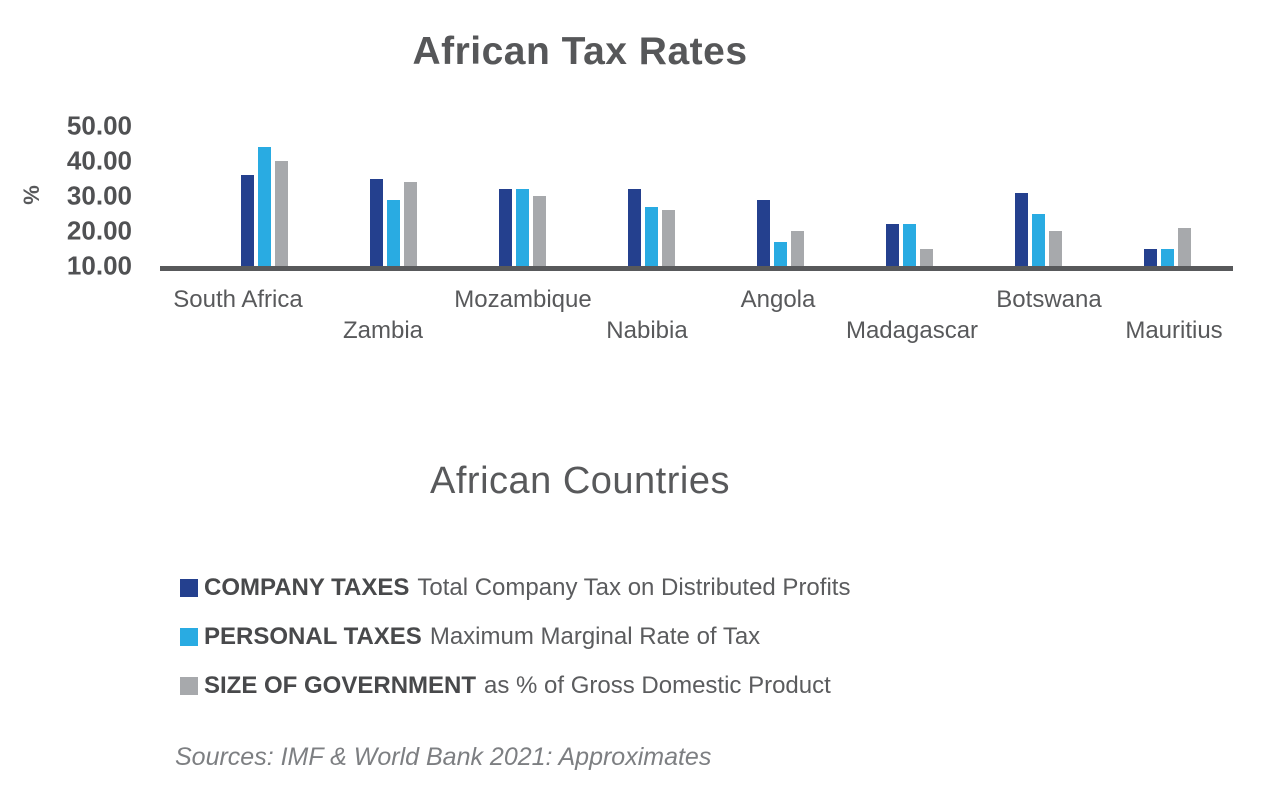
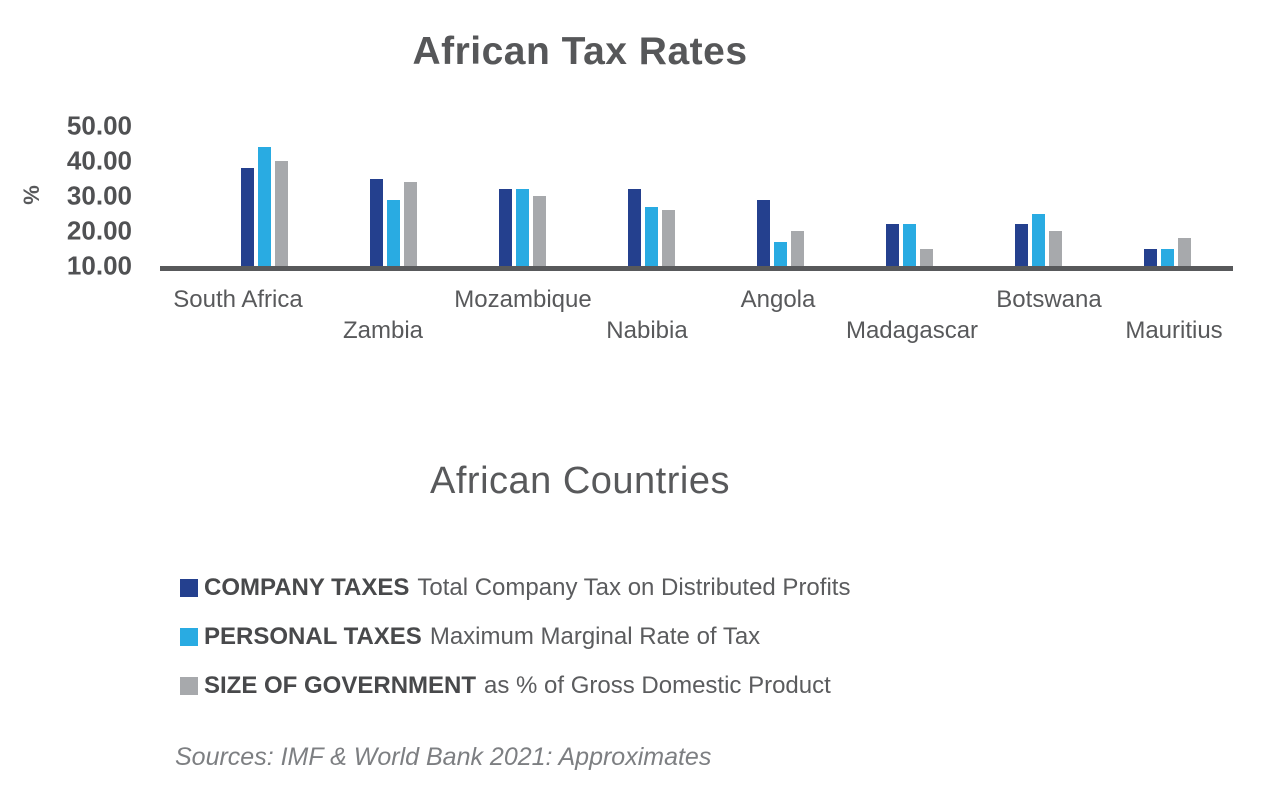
COMPANY TAXES/South Africa: 36 -> 38
COMPANY TAXES/Botswana: 31 -> 22
SIZE OF GOVERNMENT/Mauritius: 21 -> 18
